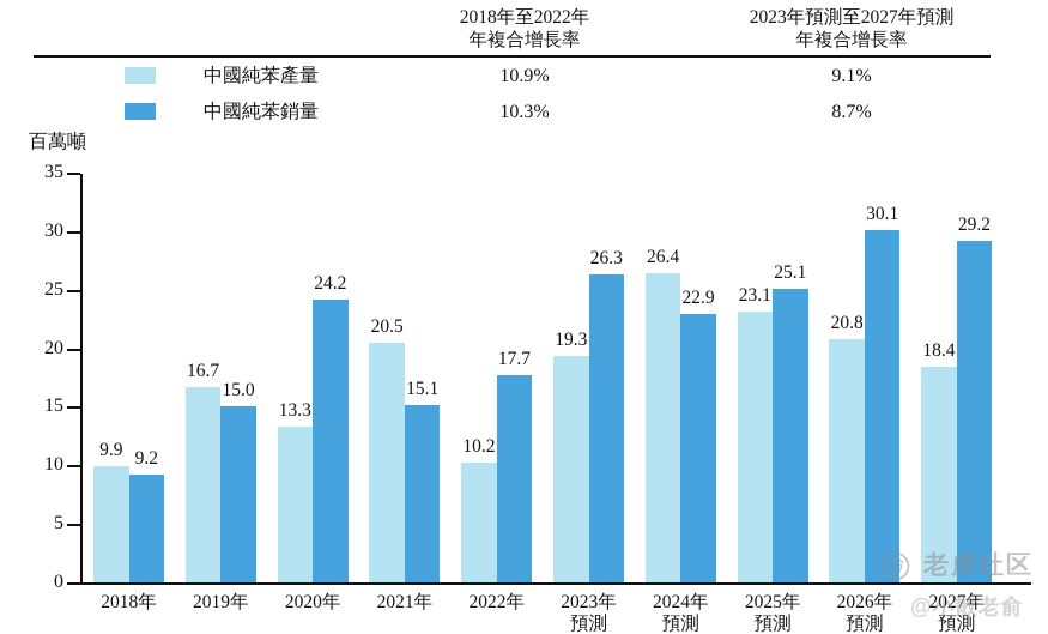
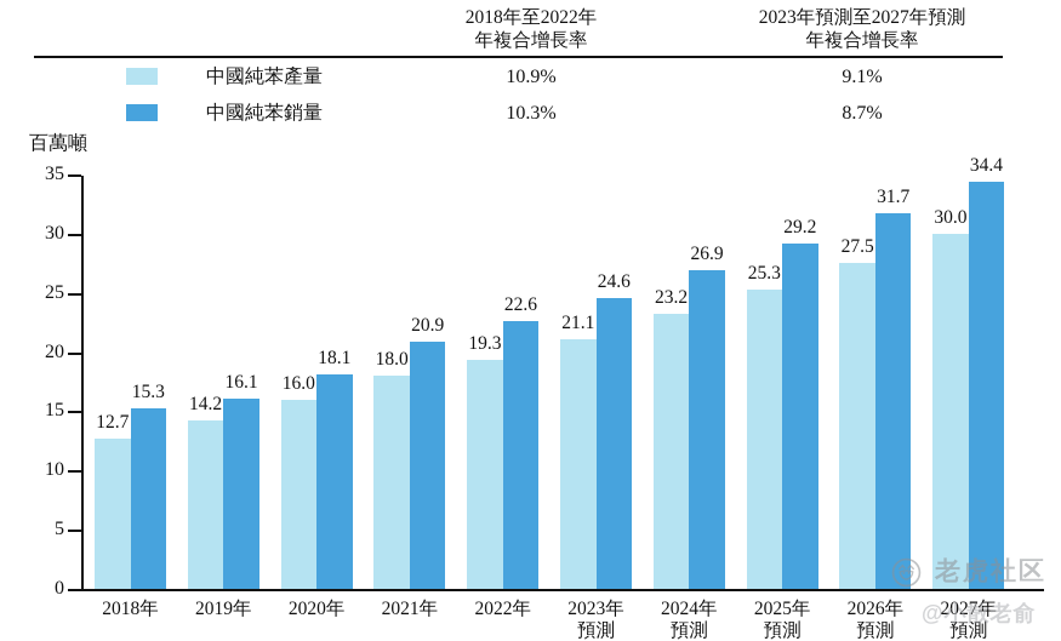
中國純苯產量/2018年: 9.9 -> 12.7
中國純苯銷量/2018年: 9.2 -> 15.3
中國純苯產量/2019年: 16.7 -> 14.2
中國純苯銷量/2019年: 15.0 -> 16.1
中國純苯產量/2020年: 13.3 -> 16.0
中國純苯銷量/2020年: 24.2 -> 18.1
中國純苯產量/2021年: 20.5 -> 18.0
中國純苯銷量/2021年: 15.1 -> 20.9
中國純苯產量/2022年: 10.2 -> 19.3
中國純苯銷量/2022年: 17.7 -> 22.6
中國純苯產量/2023年: 19.3 -> 21.1
中國純苯銷量/2023年: 26.3 -> 24.6
中國純苯產量/2024年: 26.4 -> 23.2
中國純苯銷量/2024年: 22.9 -> 26.9
中國純苯產量/2025年: 23.1 -> 25.3
中國純苯銷量/2025年: 25.1 -> 29.2
中國純苯產量/2026年: 20.8 -> 27.5
中國純苯銷量/2026年: 30.1 -> 31.7
中國純苯產量/2027年: 18.4 -> 30.0
中國純苯銷量/2027年: 29.2 -> 34.4
